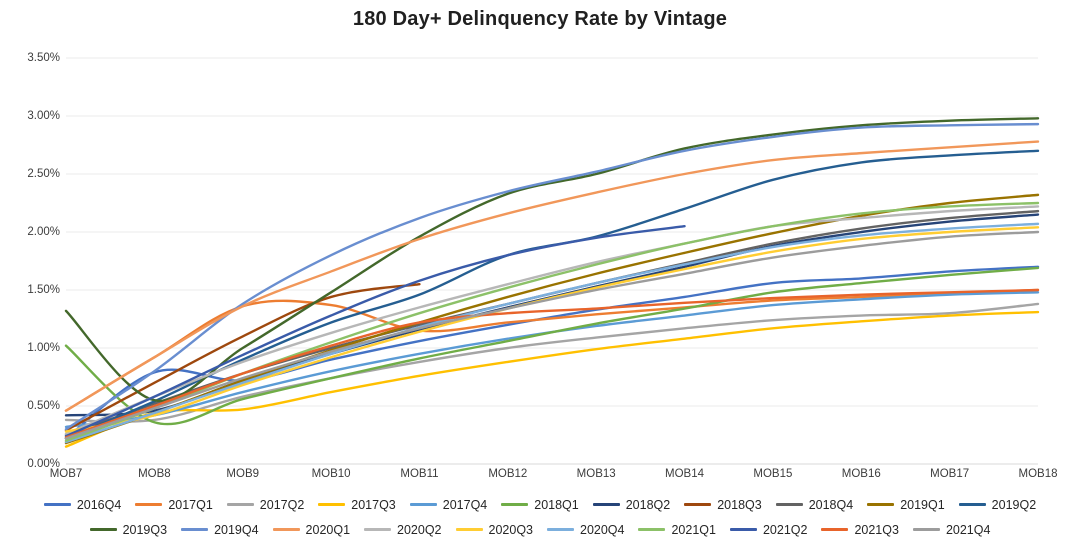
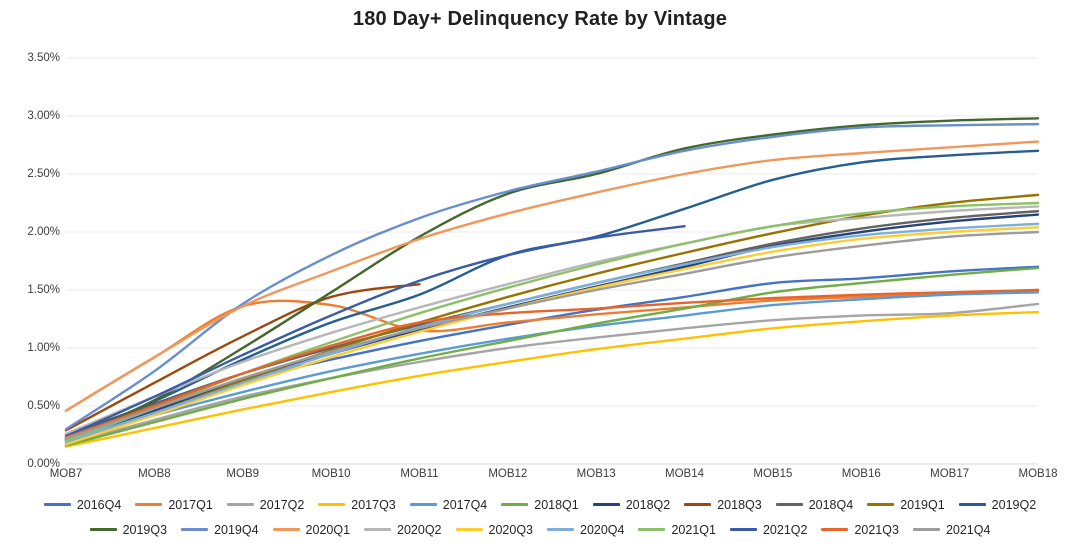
2017Q2/MOB7: 0.38% -> 0.17%
2017Q4/MOB7: 0.32% -> 0.20%
2018Q1/MOB7: 1.02% -> 0.16%
2018Q2/MOB7: 0.42% -> 0.21%
2019Q3/MOB7: 1.32% -> 0.20%
2020Q3/MOB7: 0.28% -> 0.17%
2016Q4/MOB8: 0.79% -> 0.48%
2017Q3/MOB8: 0.44% -> 0.31%
